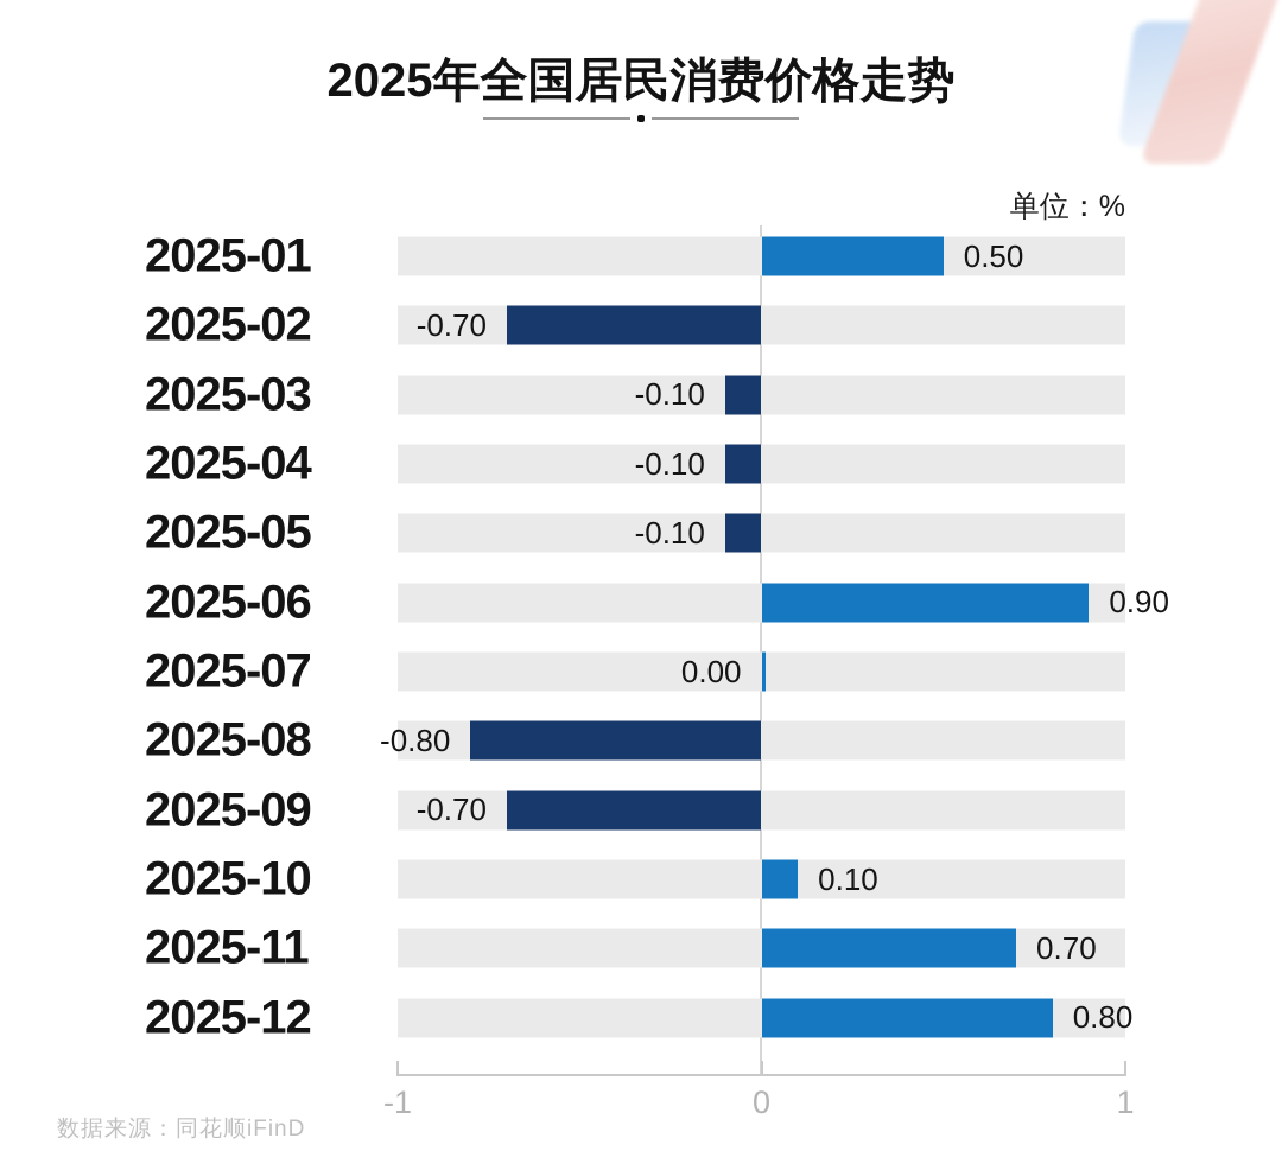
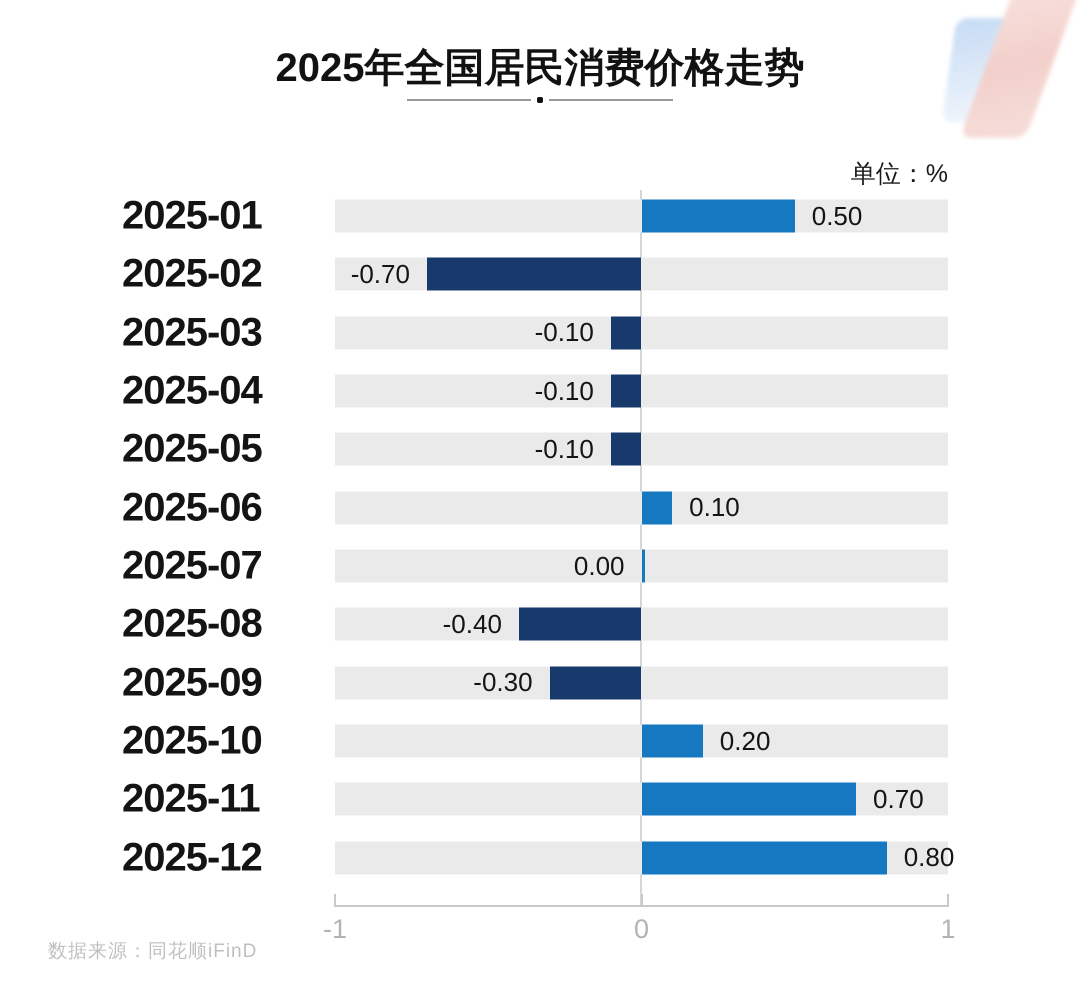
2025-06: 0.90 -> 0.10
2025-08: -0.80 -> -0.40
2025-09: -0.70 -> -0.30
2025-10: 0.10 -> 0.20
